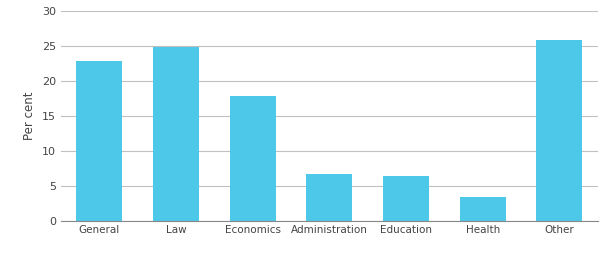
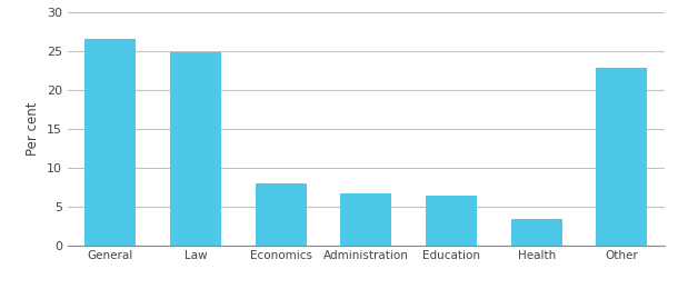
General: 22.8 -> 26.5
Economics: 17.8 -> 8.0
Other: 25.8 -> 22.8
